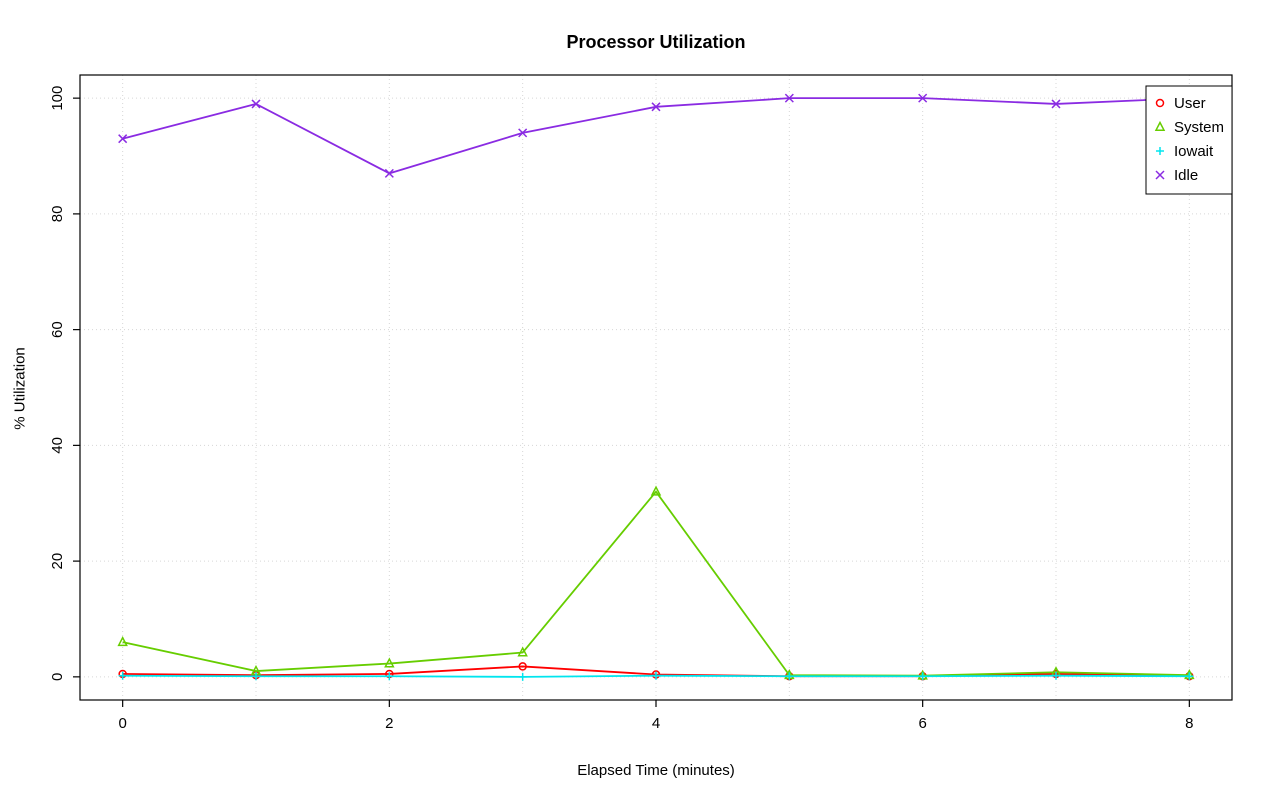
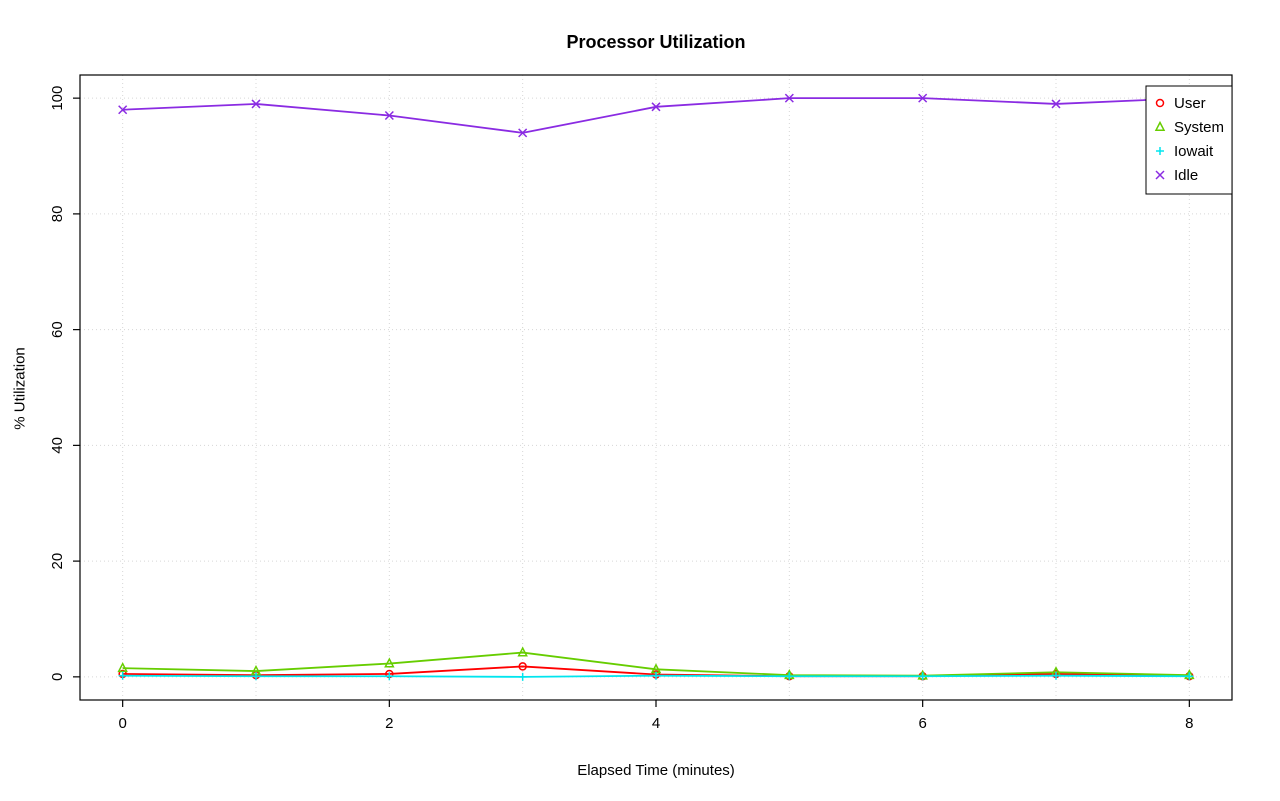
System/0: 6 -> 2
Idle/0: 93 -> 98
Idle/2: 87 -> 97
System/4: 32 -> 1
